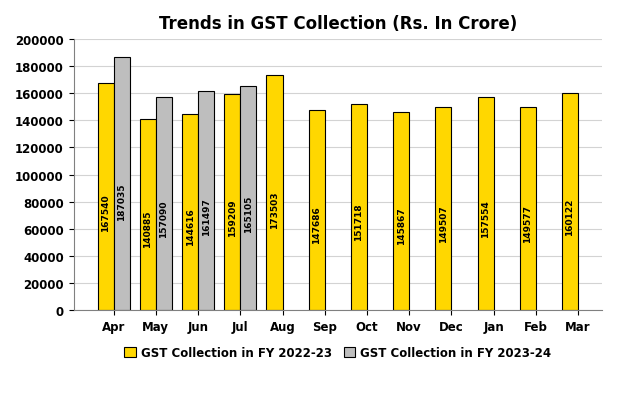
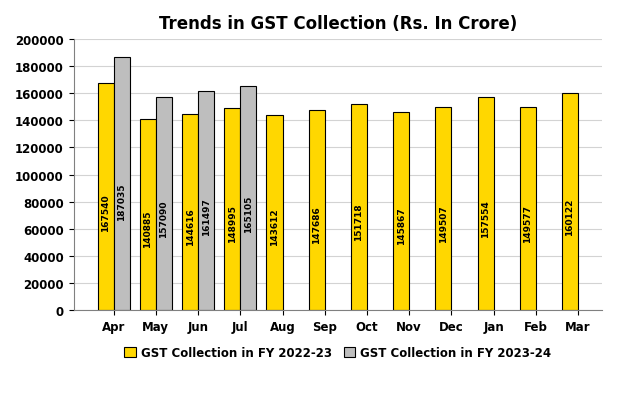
GST Collection in FY 2022-23/Jul: 159209 -> 148995
GST Collection in FY 2022-23/Aug: 173503 -> 143612
